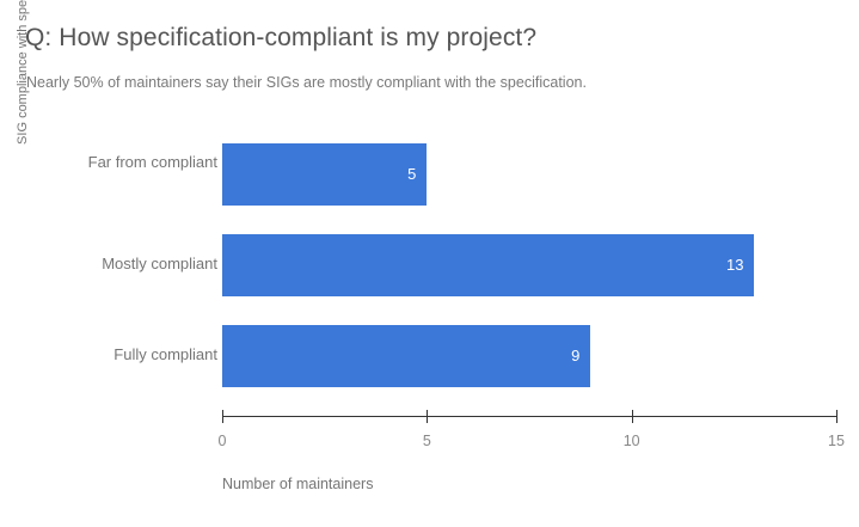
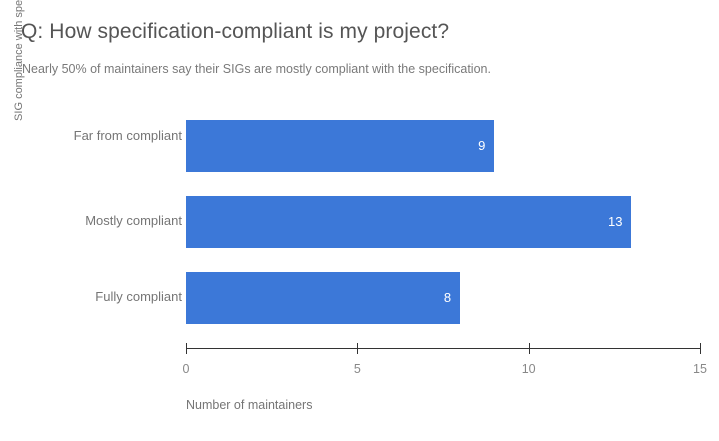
Far from compliant: 5 -> 9
Fully compliant: 9 -> 8
